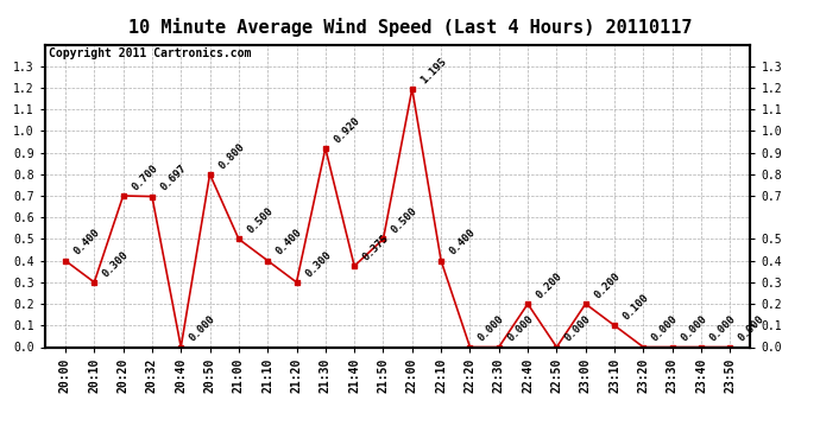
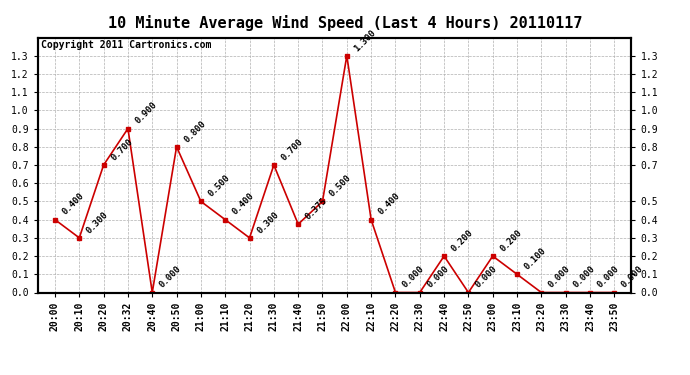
20:32: 0.697 -> 0.900
21:30: 0.920 -> 0.700
22:00: 1.195 -> 1.300
